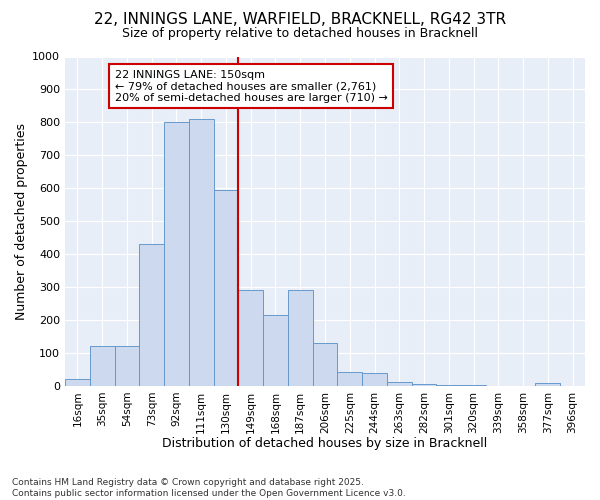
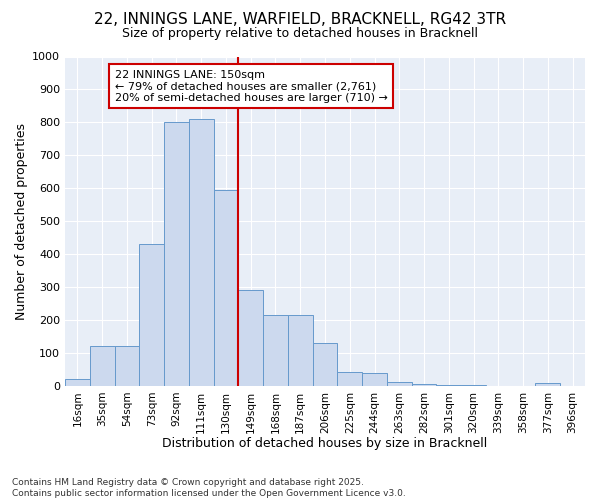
187sqm: 290 -> 215
